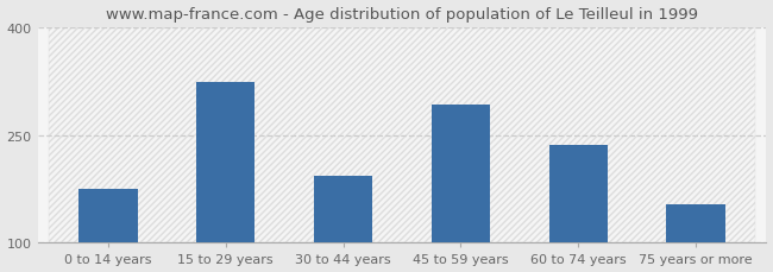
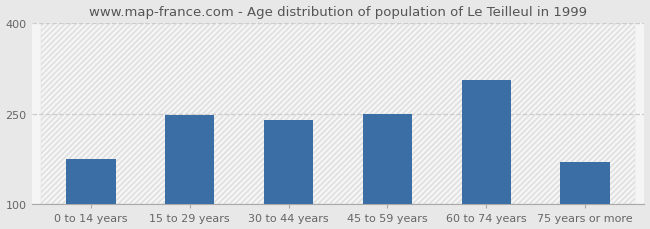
15 to 29 years: 324 -> 248
30 to 44 years: 194 -> 240
45 to 59 years: 292 -> 250
60 to 74 years: 236 -> 305
75 years or more: 154 -> 170
